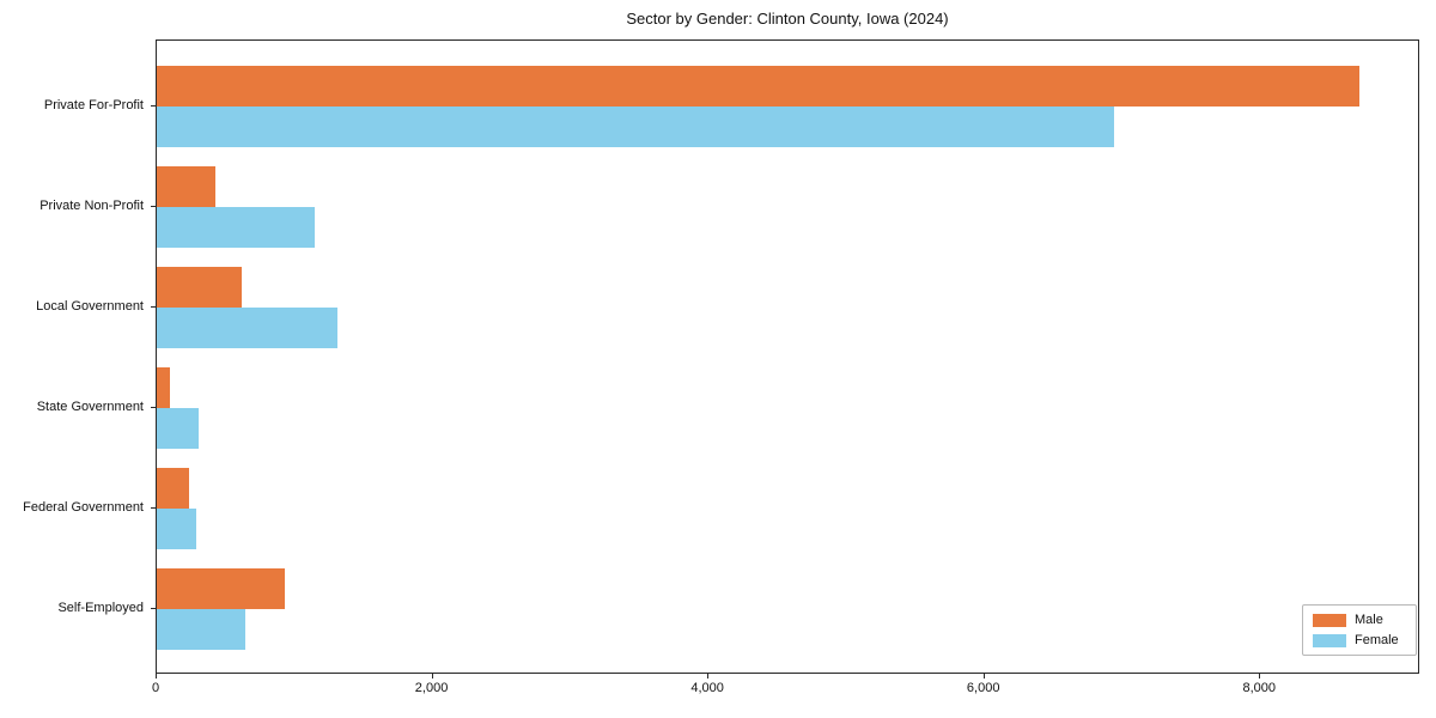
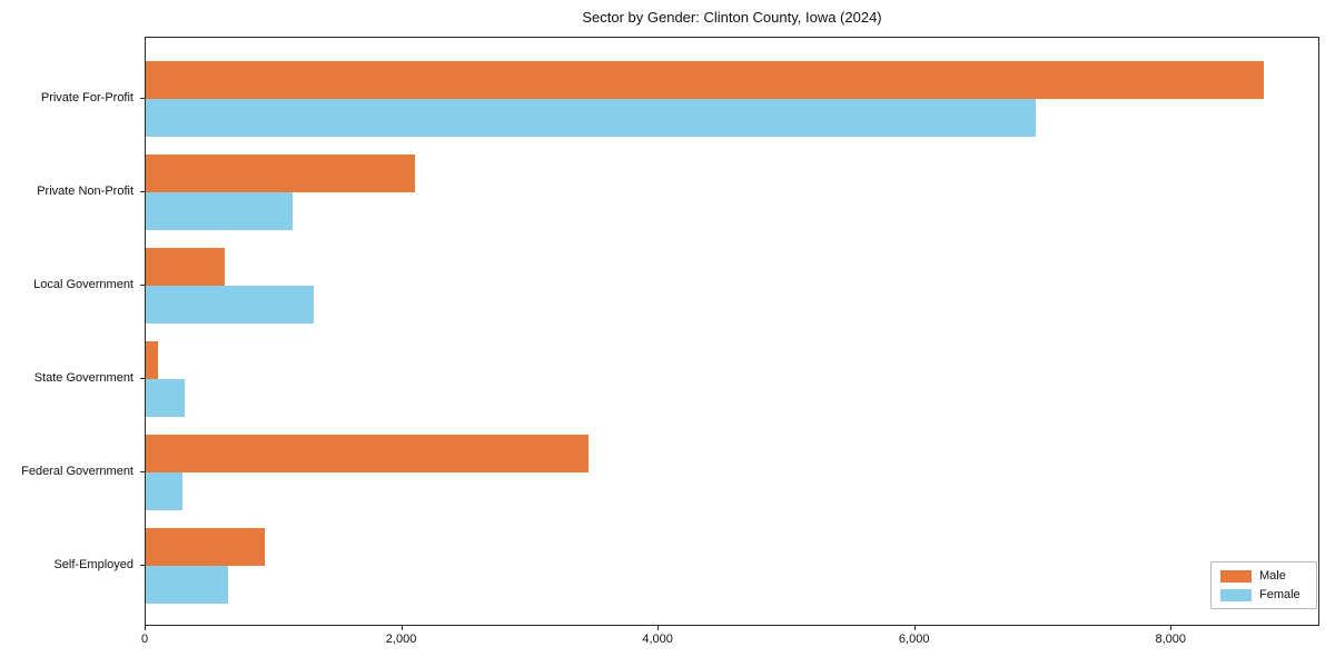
Male/Private Non-Profit: 420 -> 2100
Male/Federal Government: 230 -> 3450
